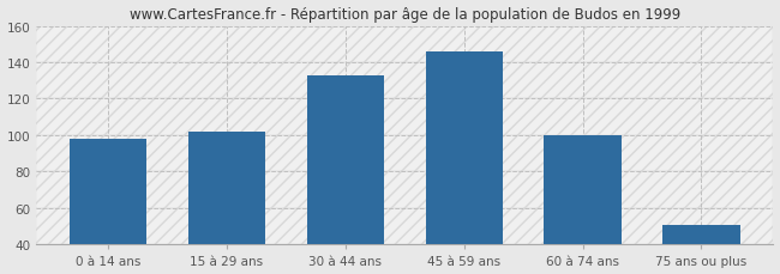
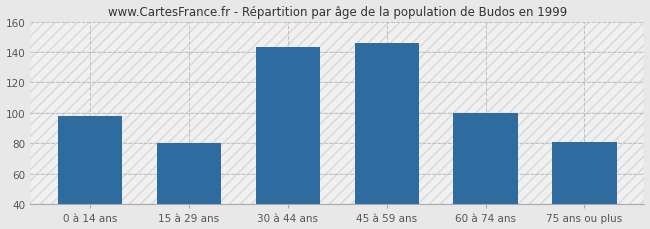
15 à 29 ans: 102 -> 80
30 à 44 ans: 133 -> 143
75 ans ou plus: 51 -> 81
